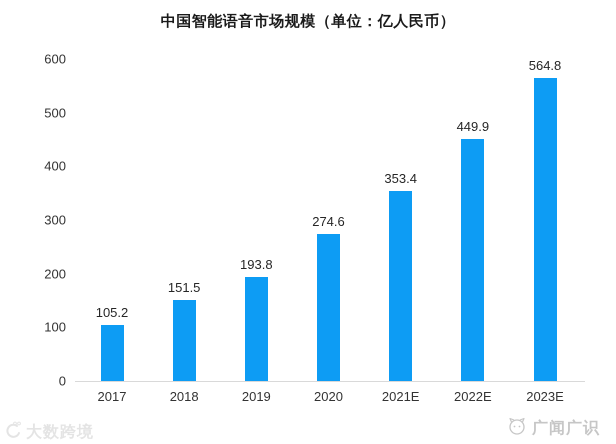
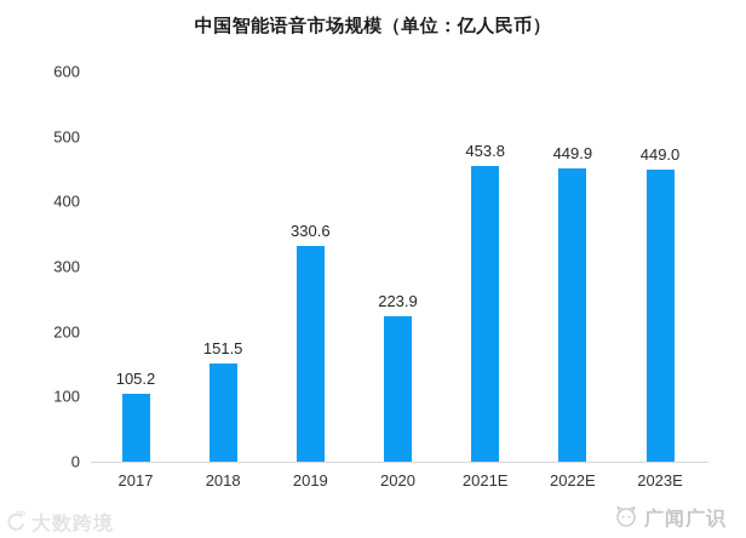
2019: 193.8 -> 330.6
2020: 274.6 -> 223.9
2021E: 353.4 -> 453.8
2023E: 564.8 -> 449.0
